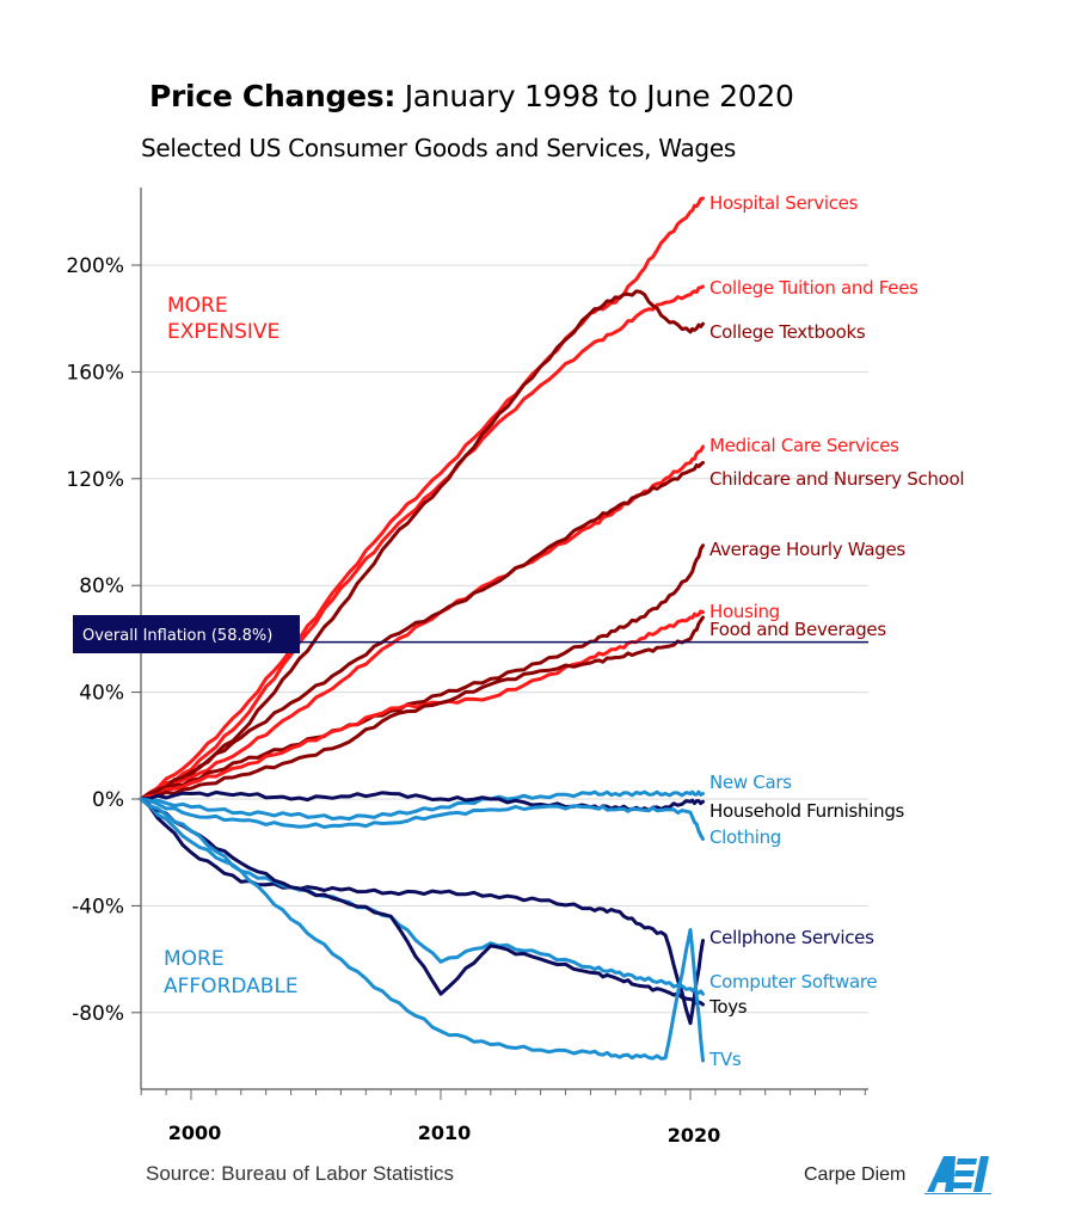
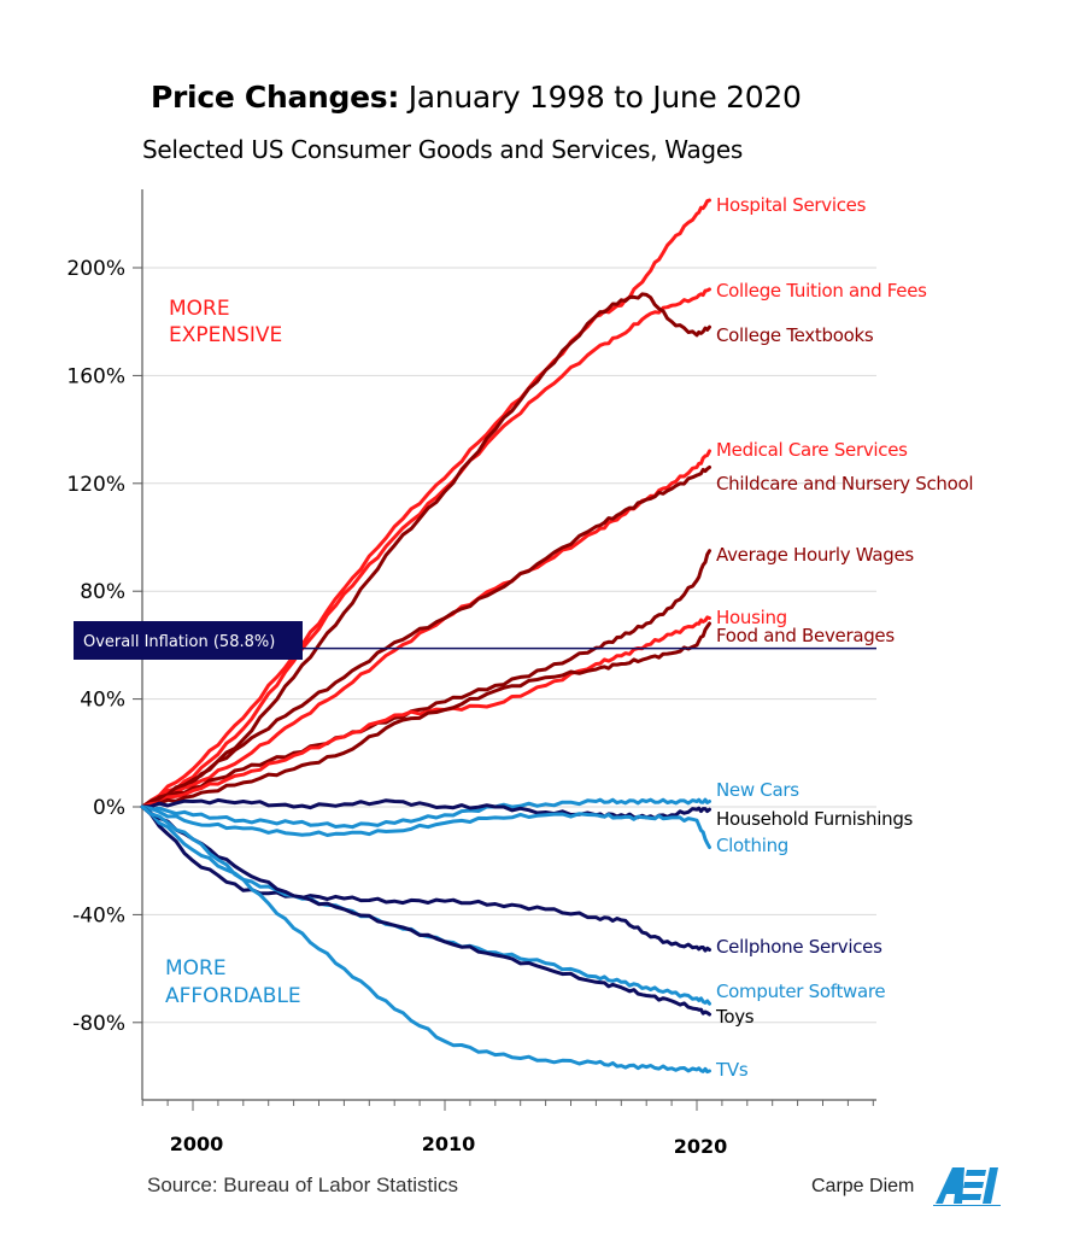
Computer Software/2010: -61% -> -50%
Toys/2010: -73% -> -50%
Cellphone Services/2020: -84% -> -52%
TVs/2020: -49% -> -98%
